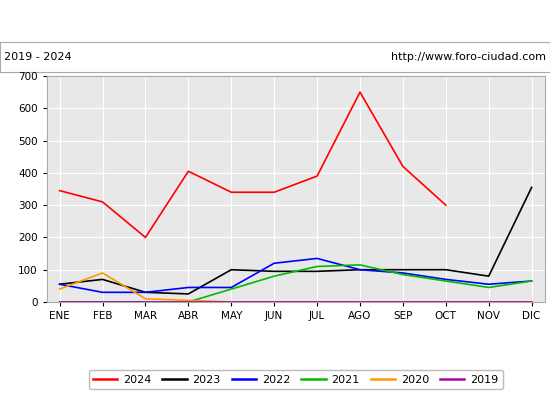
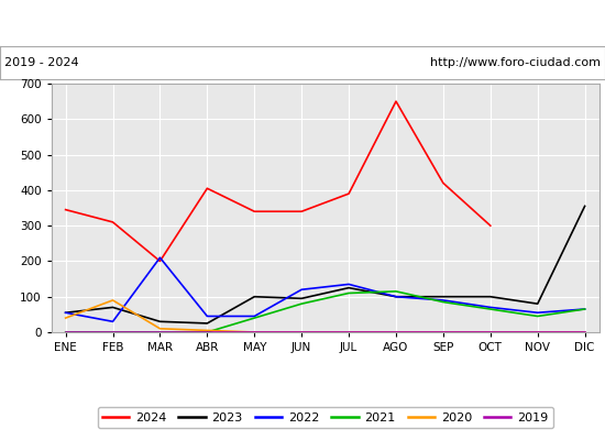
2022/MAR: 30 -> 210
2023/JUL: 95 -> 125
